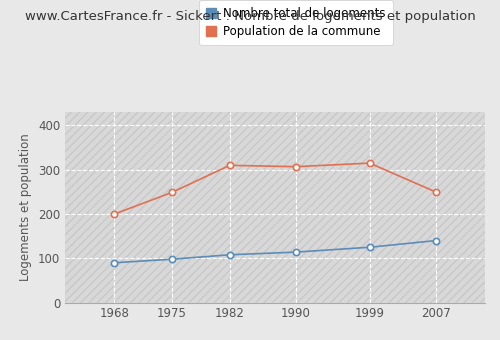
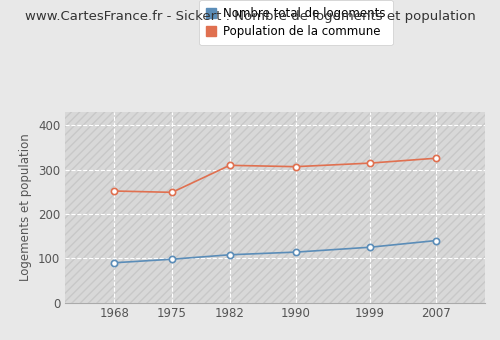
Population de la commune/1968: 200 -> 252
Population de la commune/2007: 250 -> 326
